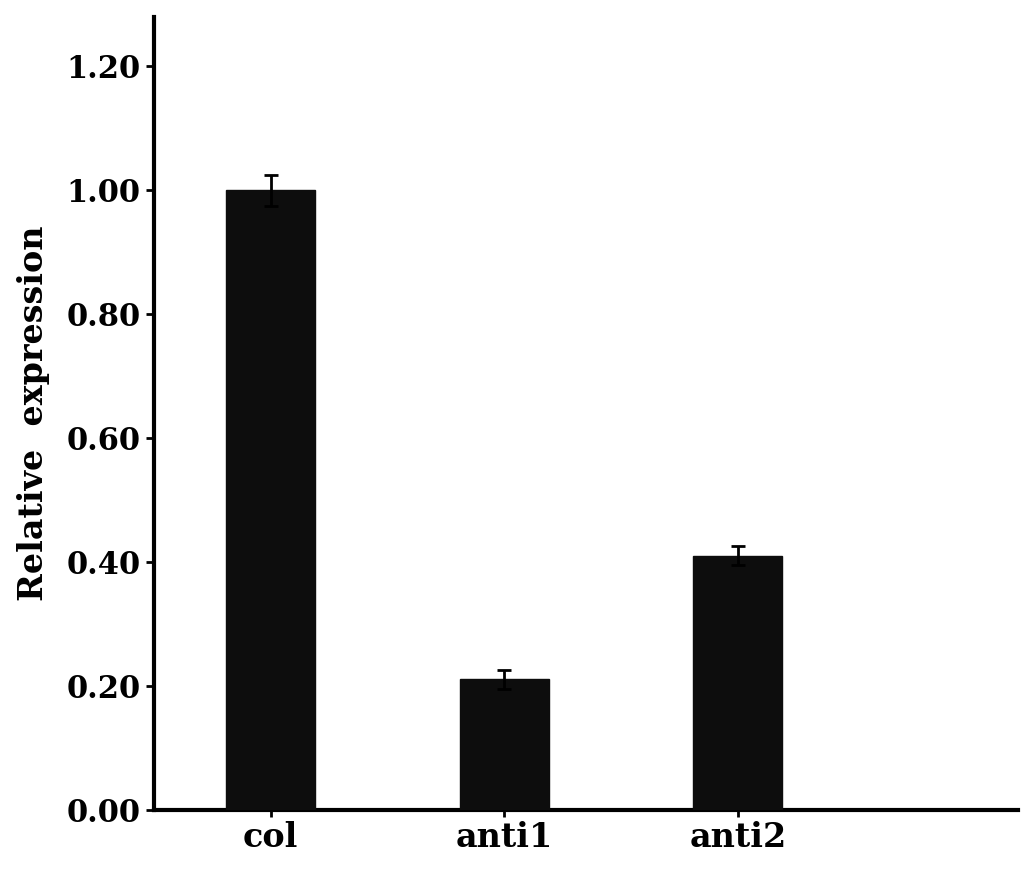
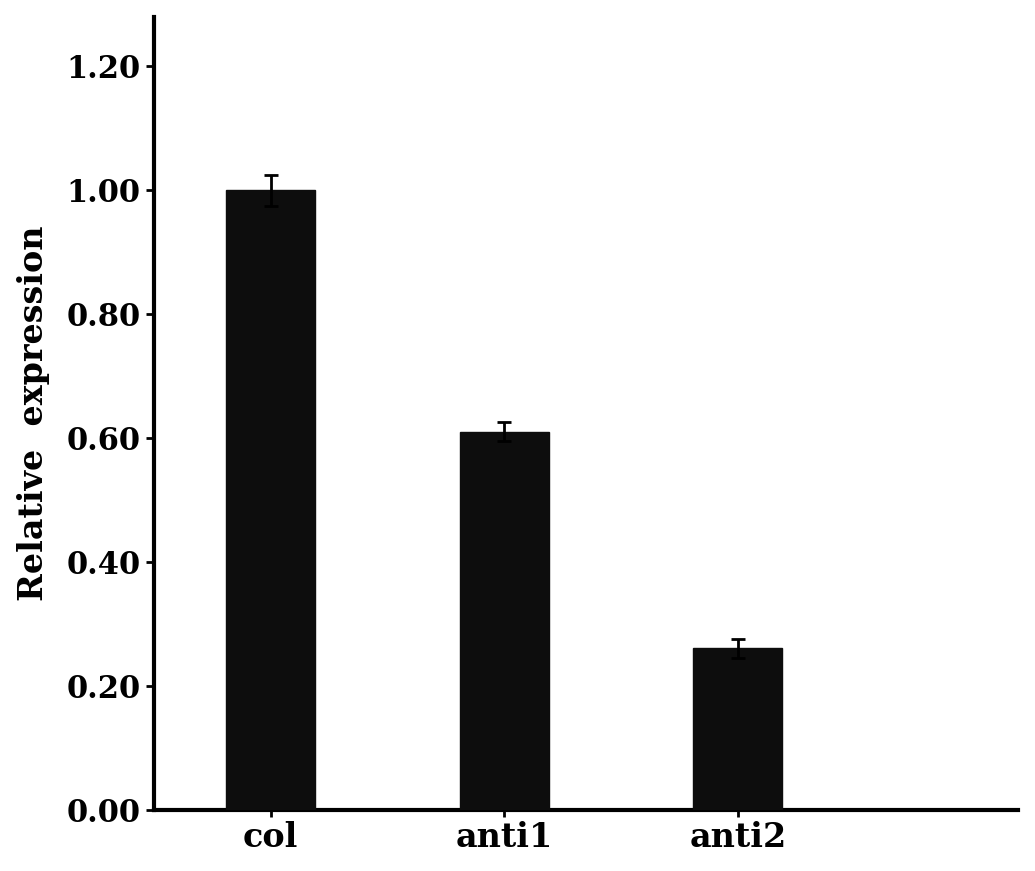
anti1: 0.21 -> 0.61
anti2: 0.41 -> 0.26
